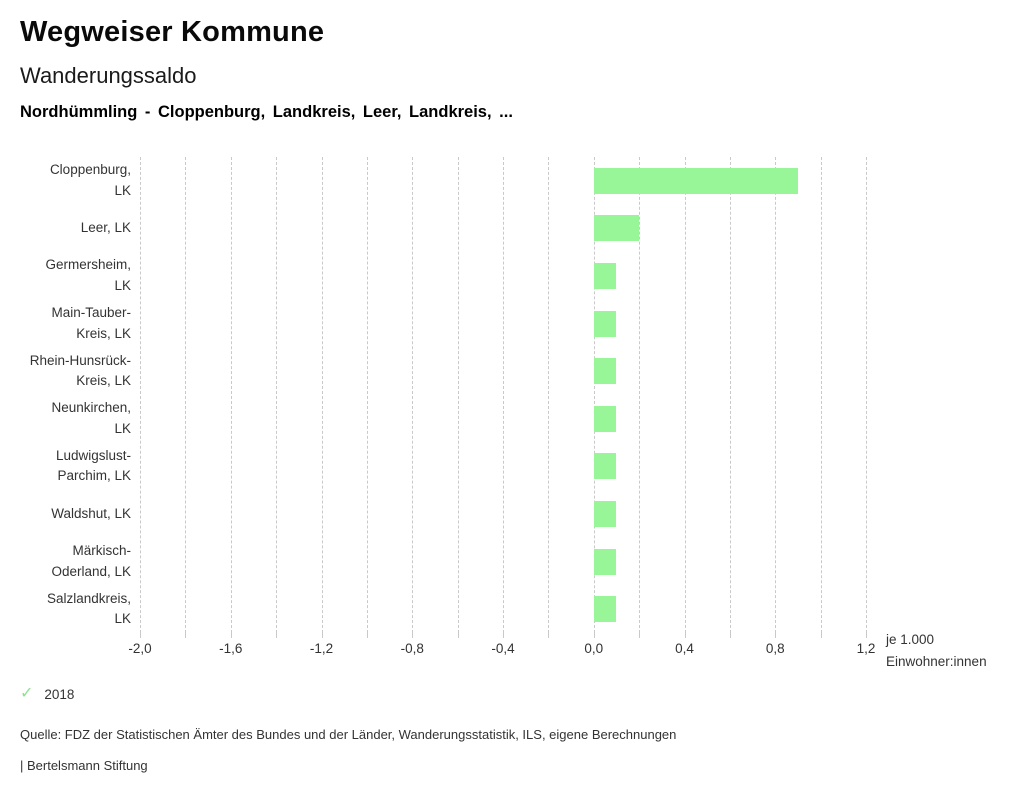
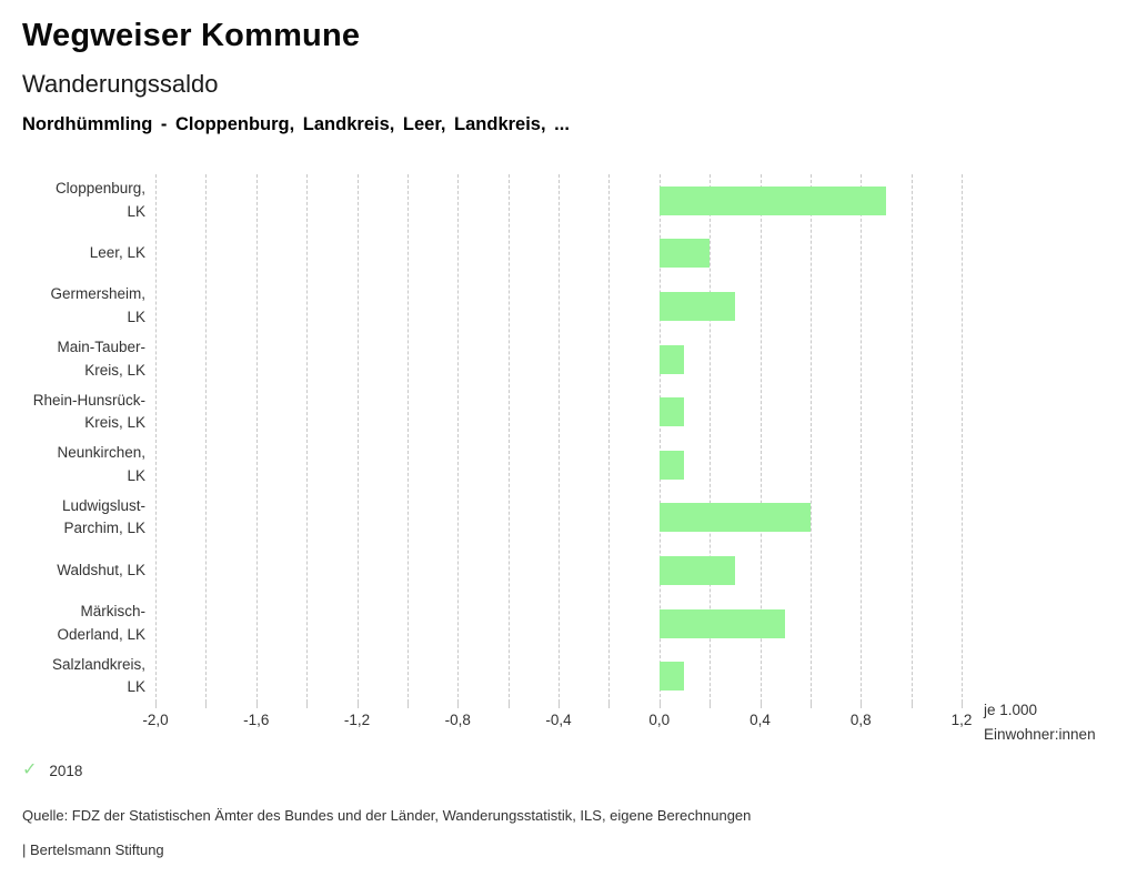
Germersheim, LK: 0,1 -> 0,3
Ludwigslust-Parchim, LK: 0,1 -> 0,6
Waldshut, LK: 0,1 -> 0,3
Märkisch-Oderland, LK: 0,1 -> 0,5
